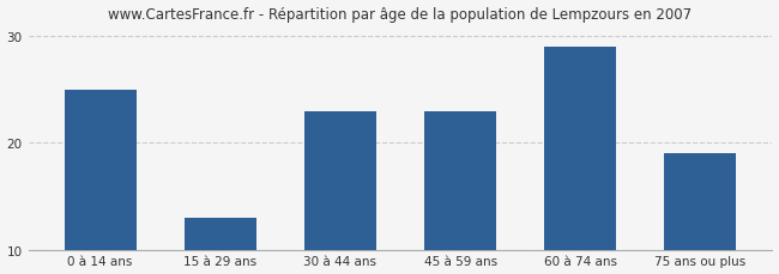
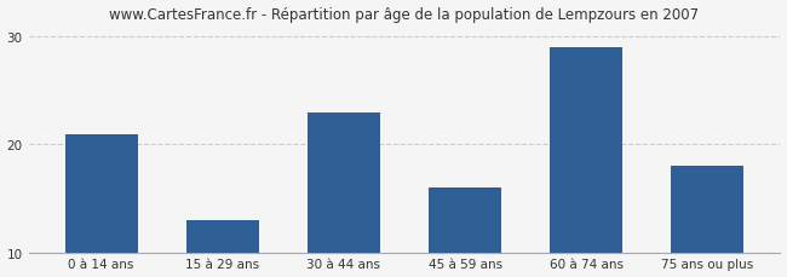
0 à 14 ans: 25 -> 21
45 à 59 ans: 23 -> 16
75 ans ou plus: 19 -> 18
